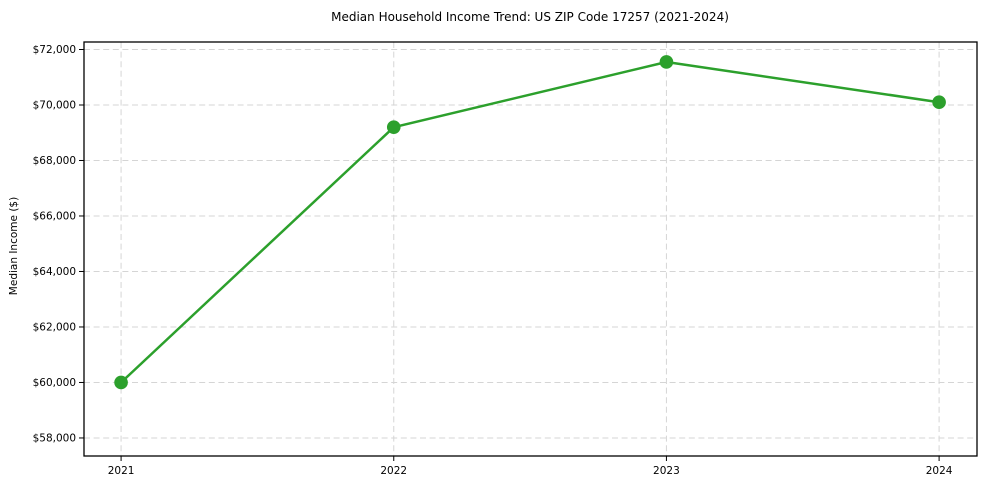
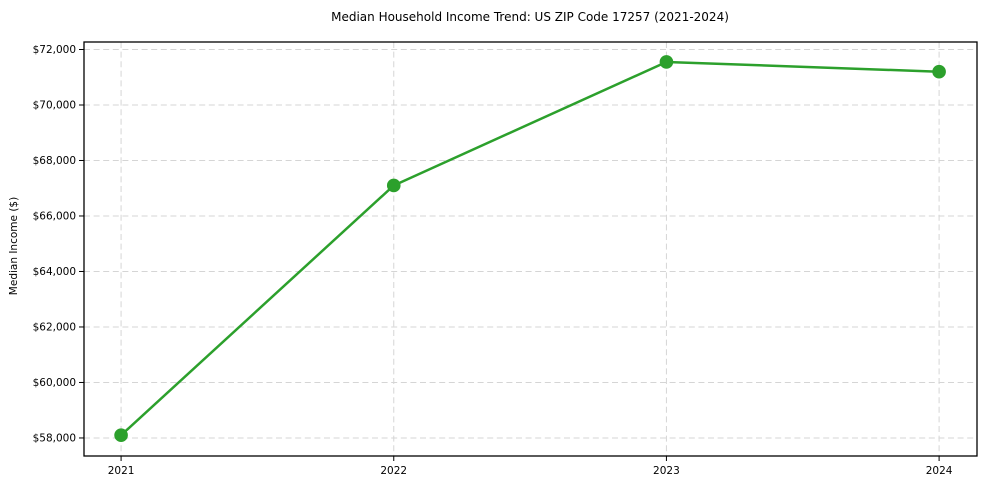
2021: $60000 -> $58100
2022: $69200 -> $67100
2024: $70100 -> $71200
